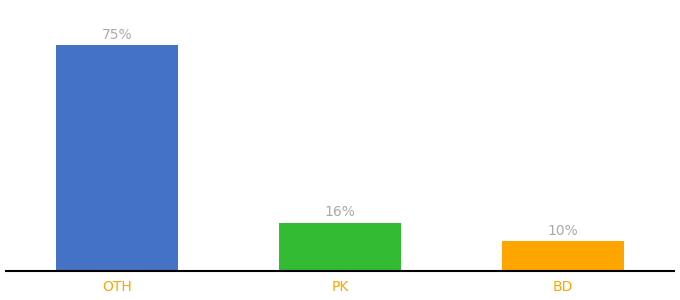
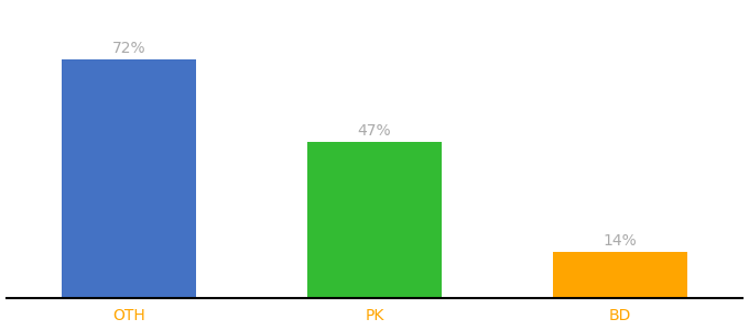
OTH: 75% -> 72%
PK: 16% -> 47%
BD: 10% -> 14%
